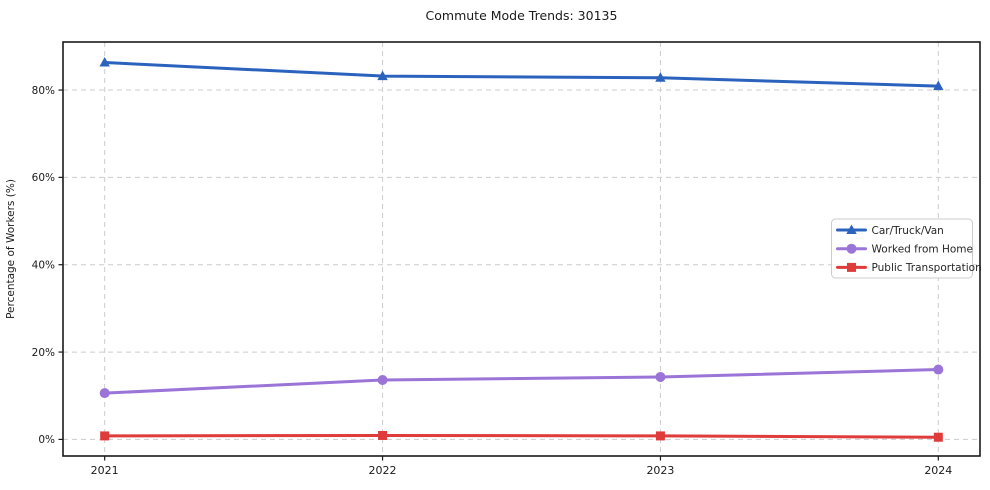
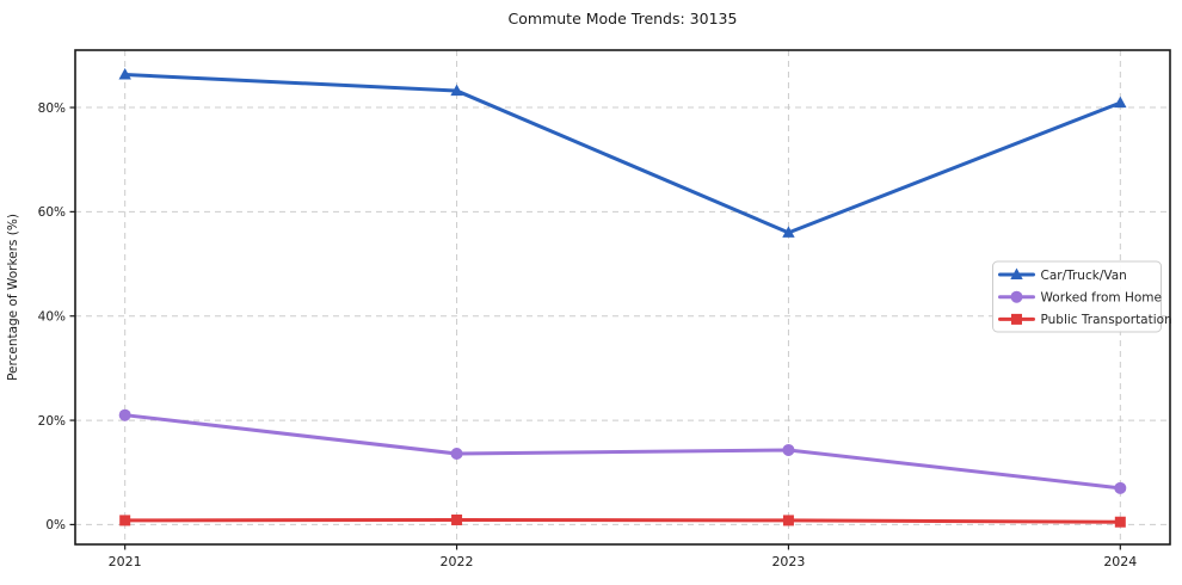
Worked from Home/2021: 11% -> 21%
Car/Truck/Van/2023: 83% -> 56%
Worked from Home/2024: 16% -> 7%
